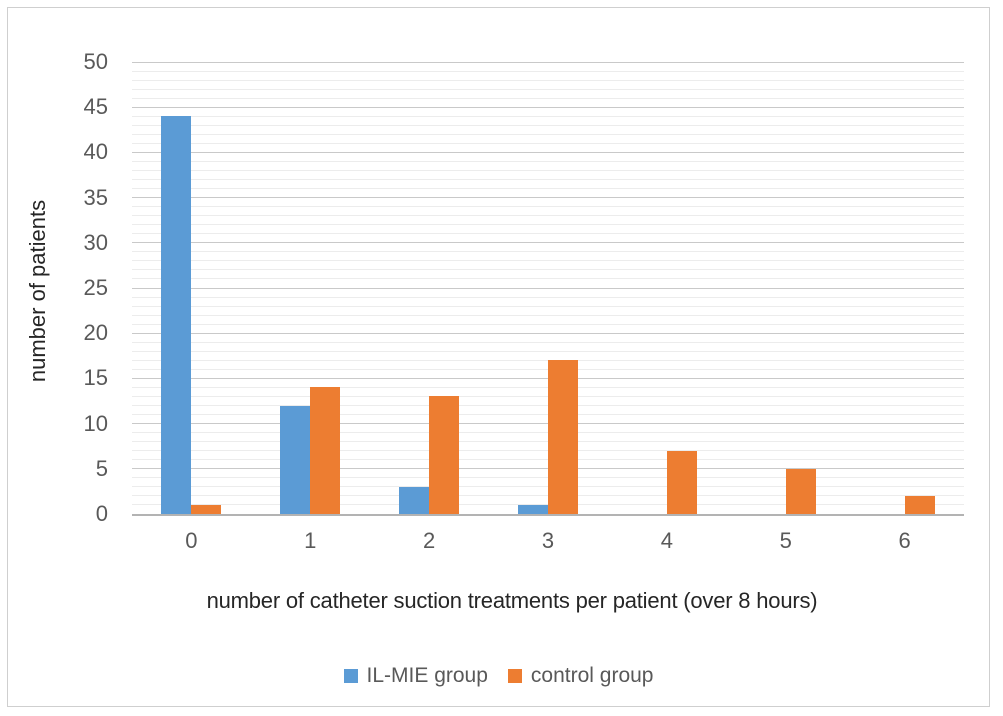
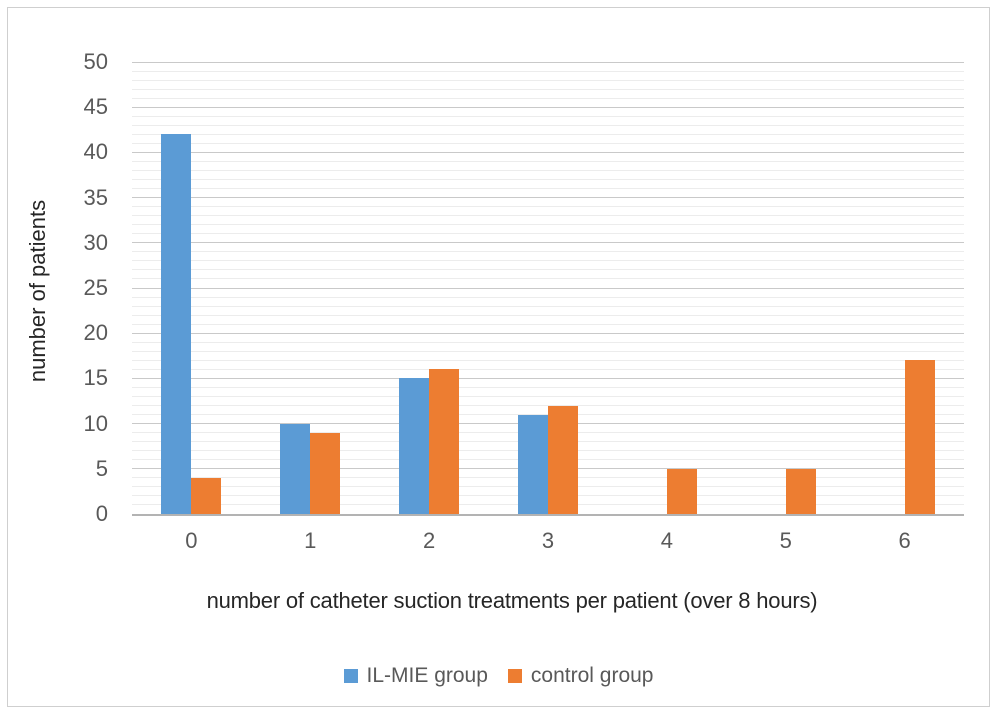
IL-MIE group/0: 44 -> 42
control group/0: 1 -> 4
IL-MIE group/1: 12 -> 10
control group/1: 14 -> 9
IL-MIE group/2: 3 -> 15
control group/2: 13 -> 16
IL-MIE group/3: 1 -> 11
control group/3: 17 -> 12
control group/4: 7 -> 5
control group/6: 2 -> 17
